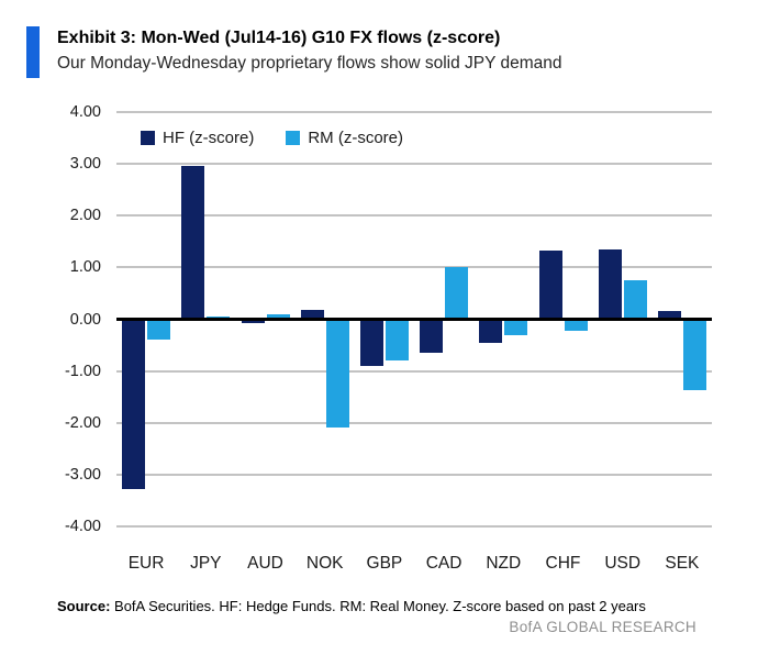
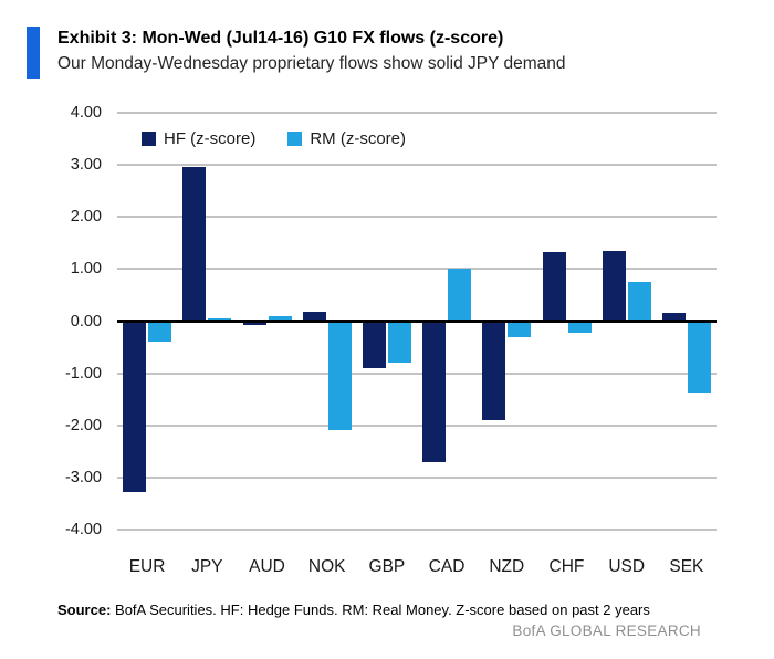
HF (z-score)/CAD: -0.7 -> -2.7
HF (z-score)/NZD: -0.5 -> -1.9
